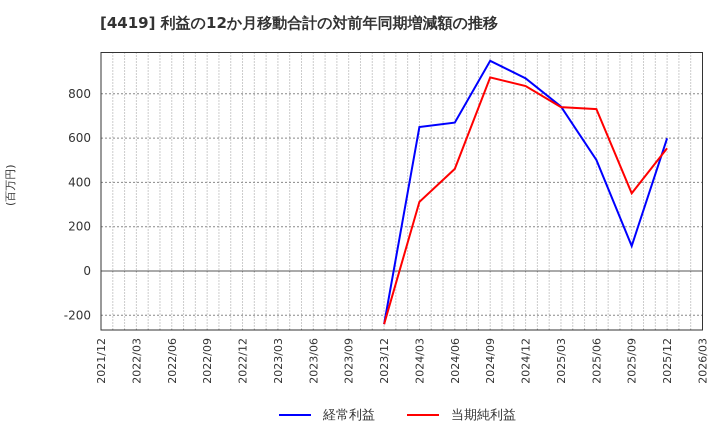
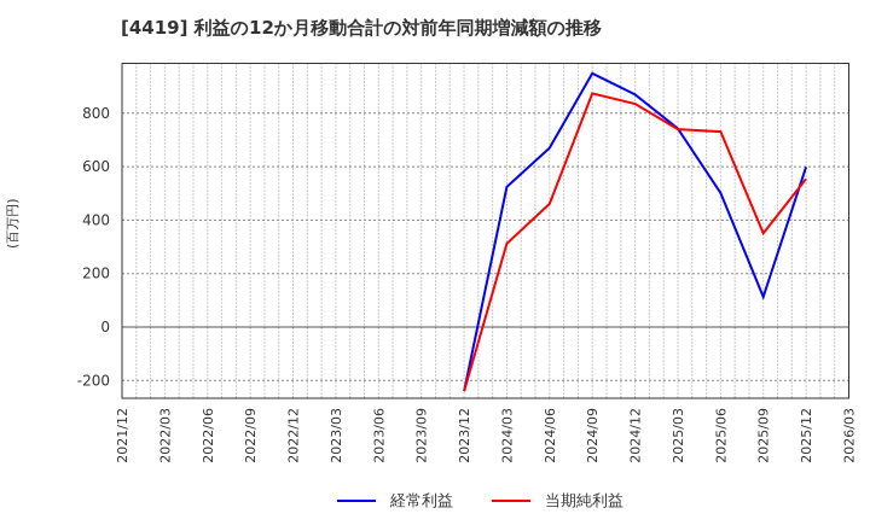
経常利益/2024/03: 650 -> 520
